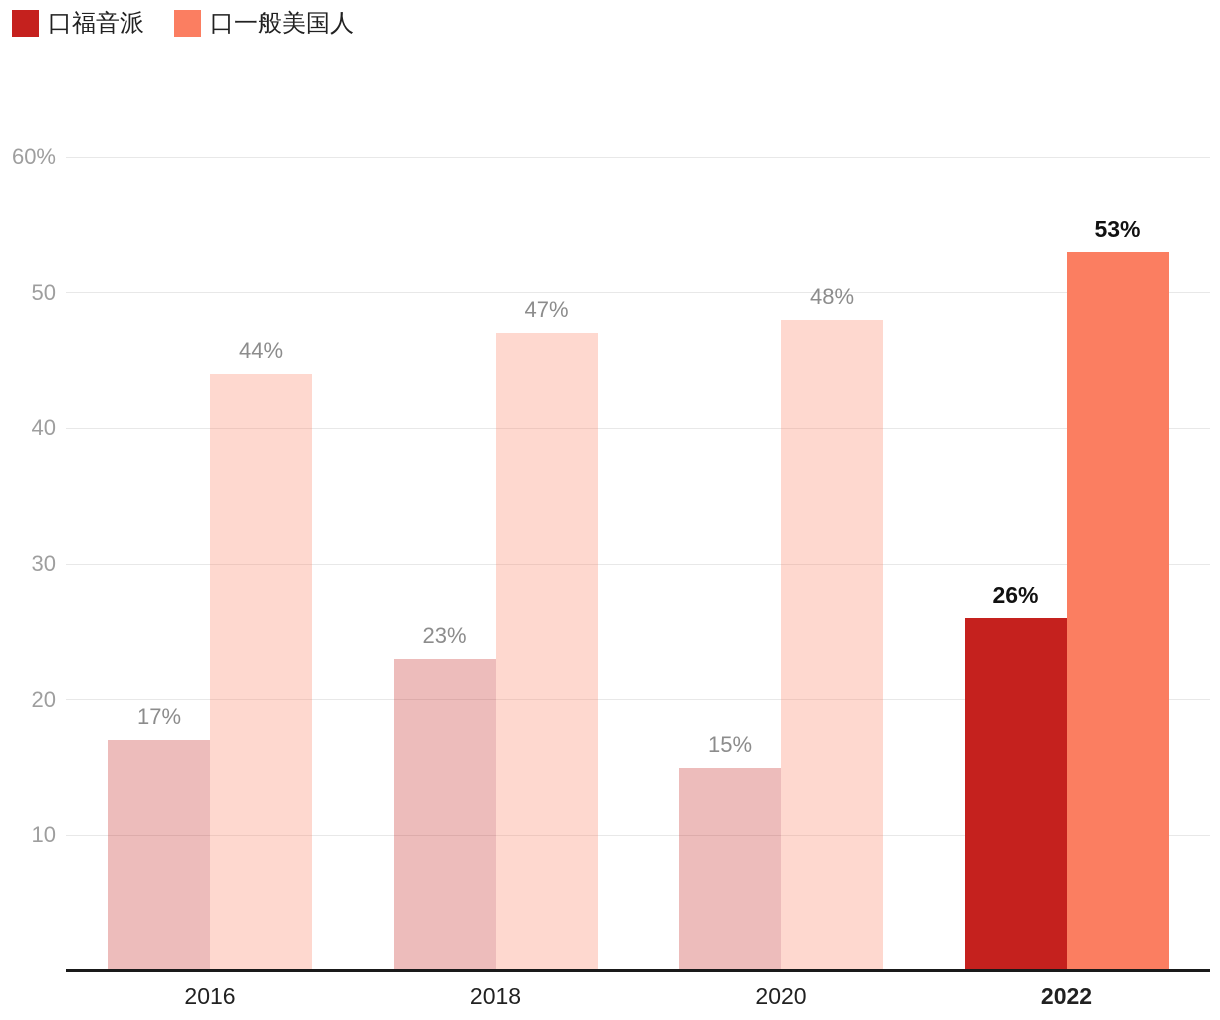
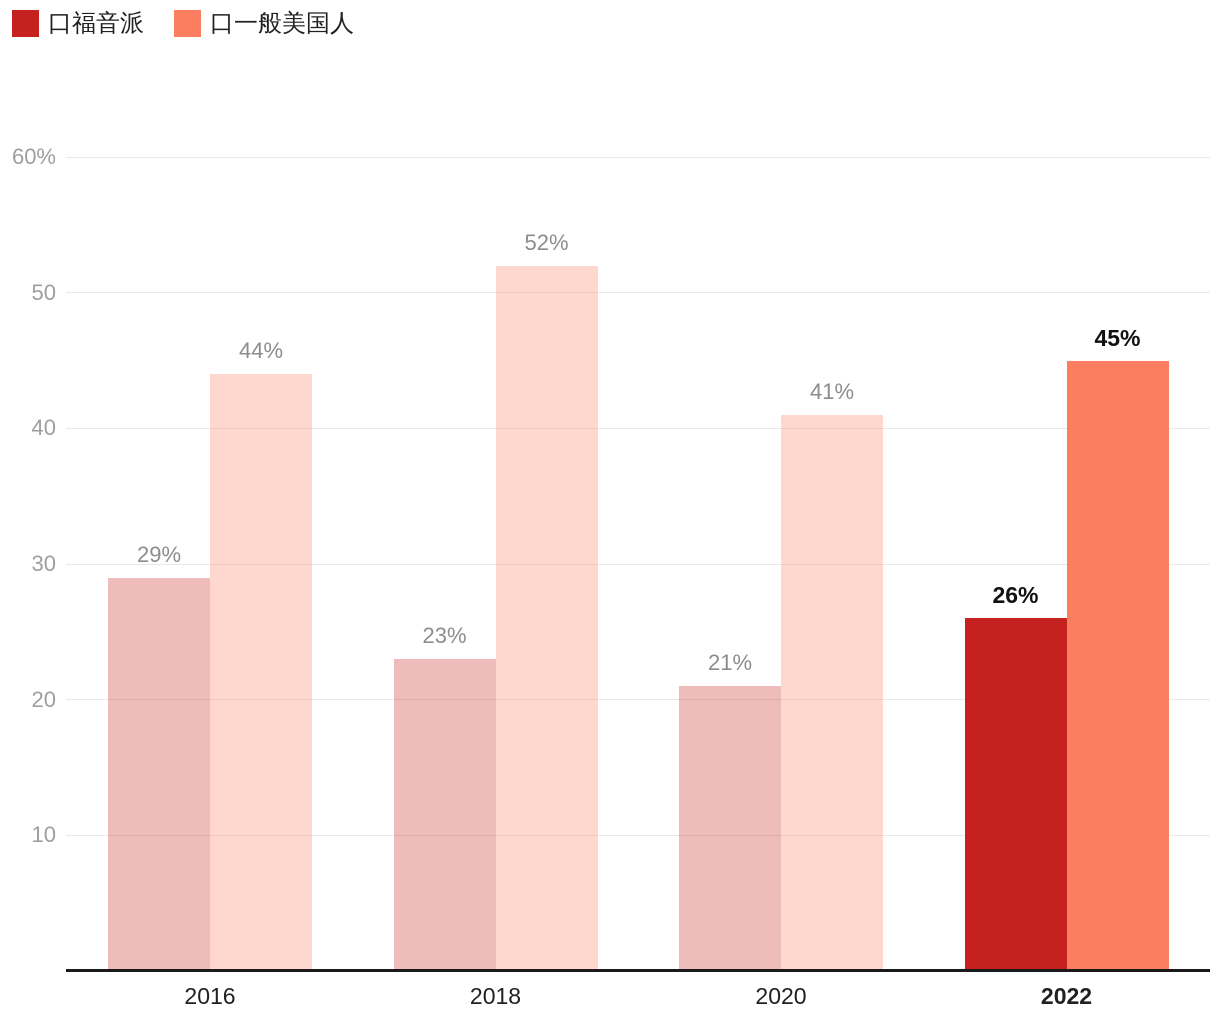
口福音派/2016: 17% -> 29%
口一般美国人/2018: 47% -> 52%
口福音派/2020: 15% -> 21%
口一般美国人/2020: 48% -> 41%
口一般美国人/2022: 53% -> 45%
